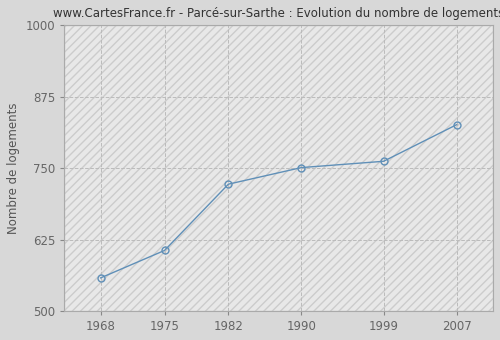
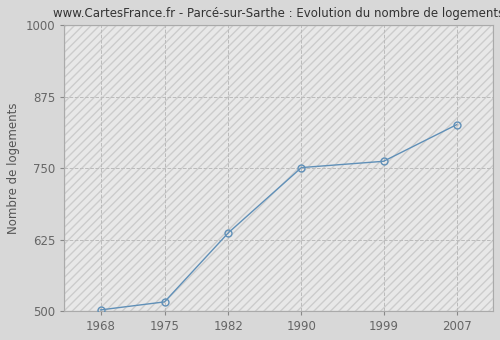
1968: 558 -> 502
1975: 606 -> 516
1982: 722 -> 637
